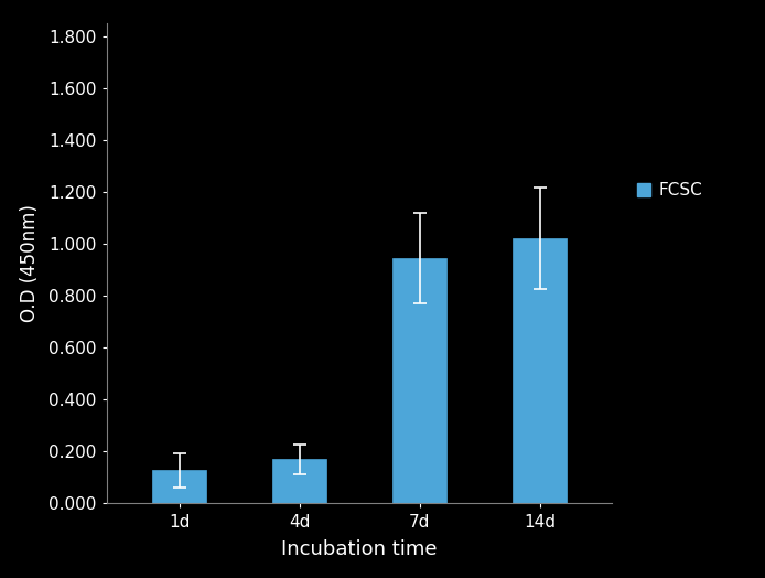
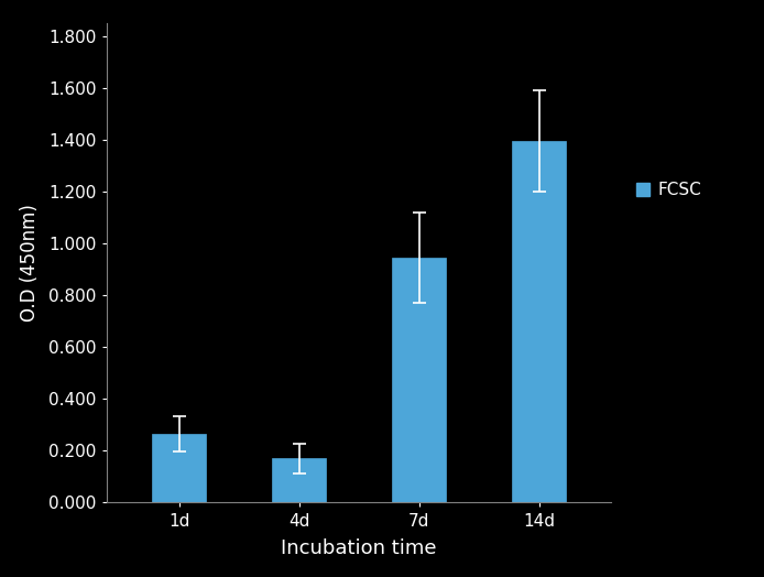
1d: 0.125 -> 0.265
14d: 1.020 -> 1.395
